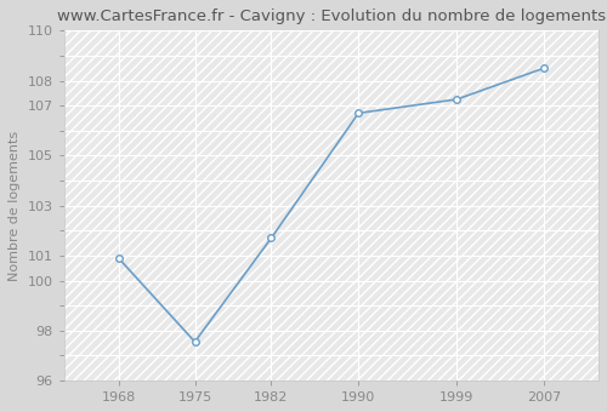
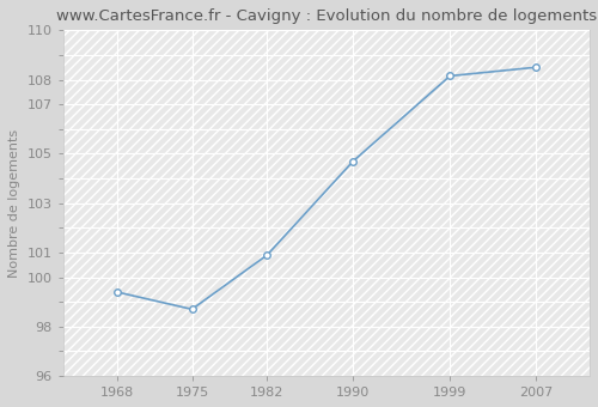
1968: 100.90 -> 99.40
1975: 97.55 -> 98.70
1982: 101.70 -> 100.90
1990: 106.70 -> 104.70
1999: 107.25 -> 108.15
